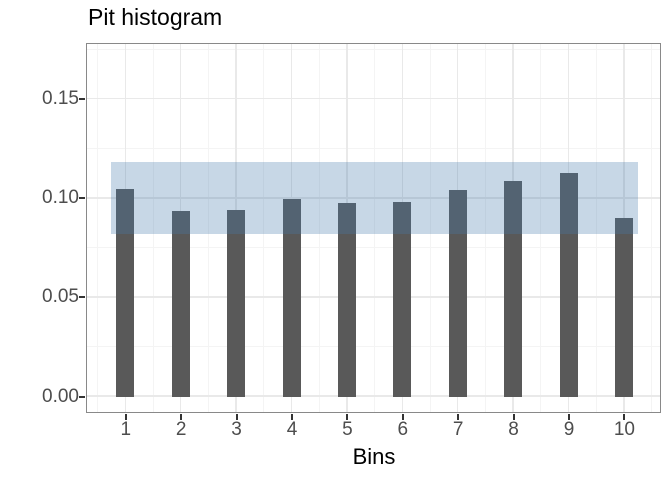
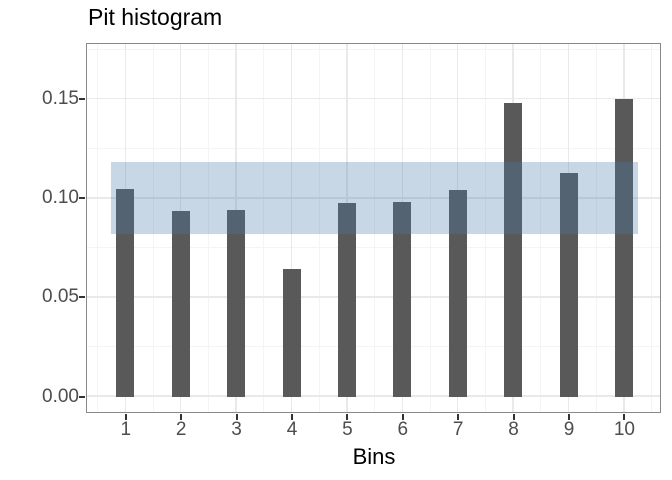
4: 0.099 -> 0.064
8: 0.108 -> 0.148
10: 0.090 -> 0.150
